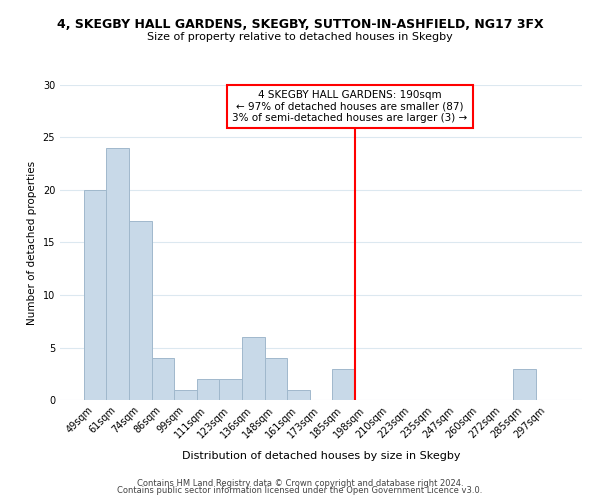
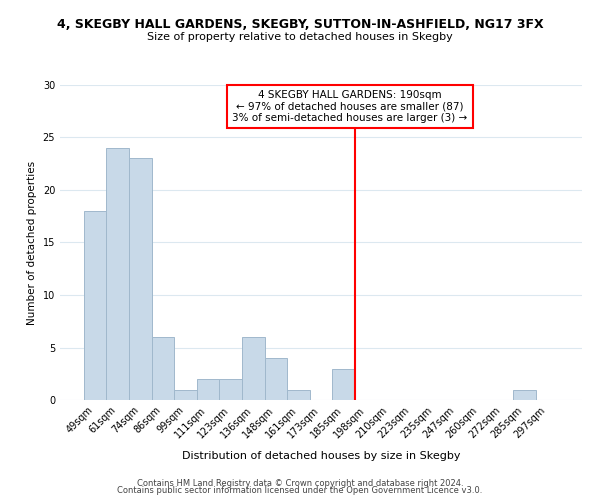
49sqm: 20 -> 18
74sqm: 17 -> 23
86sqm: 4 -> 6
285sqm: 3 -> 1
